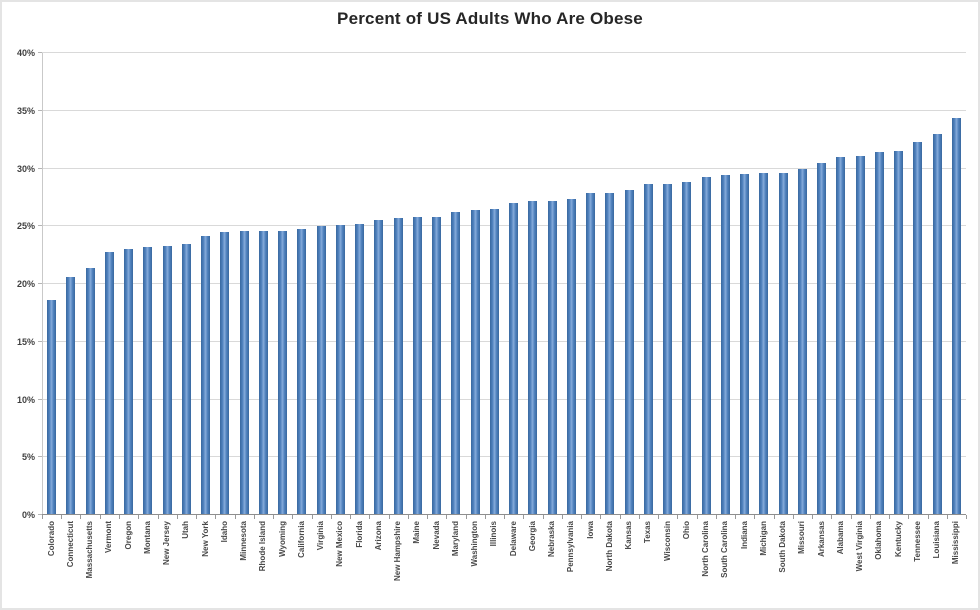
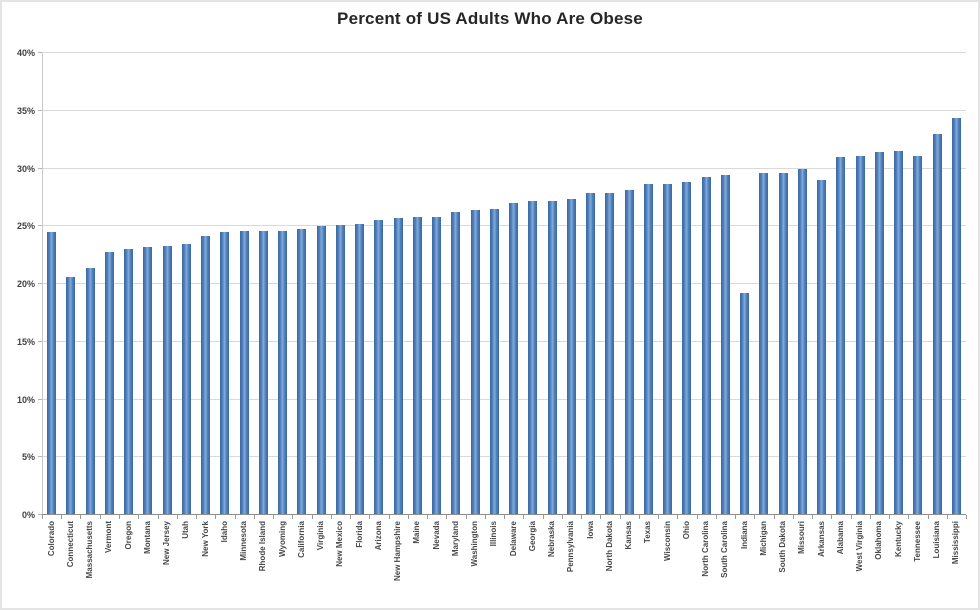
Colorado: 18.6% -> 24.5%
Indiana: 29.5% -> 19.2%
Arkansas: 30.5% -> 29.0%
Tennessee: 32.3% -> 31.1%
